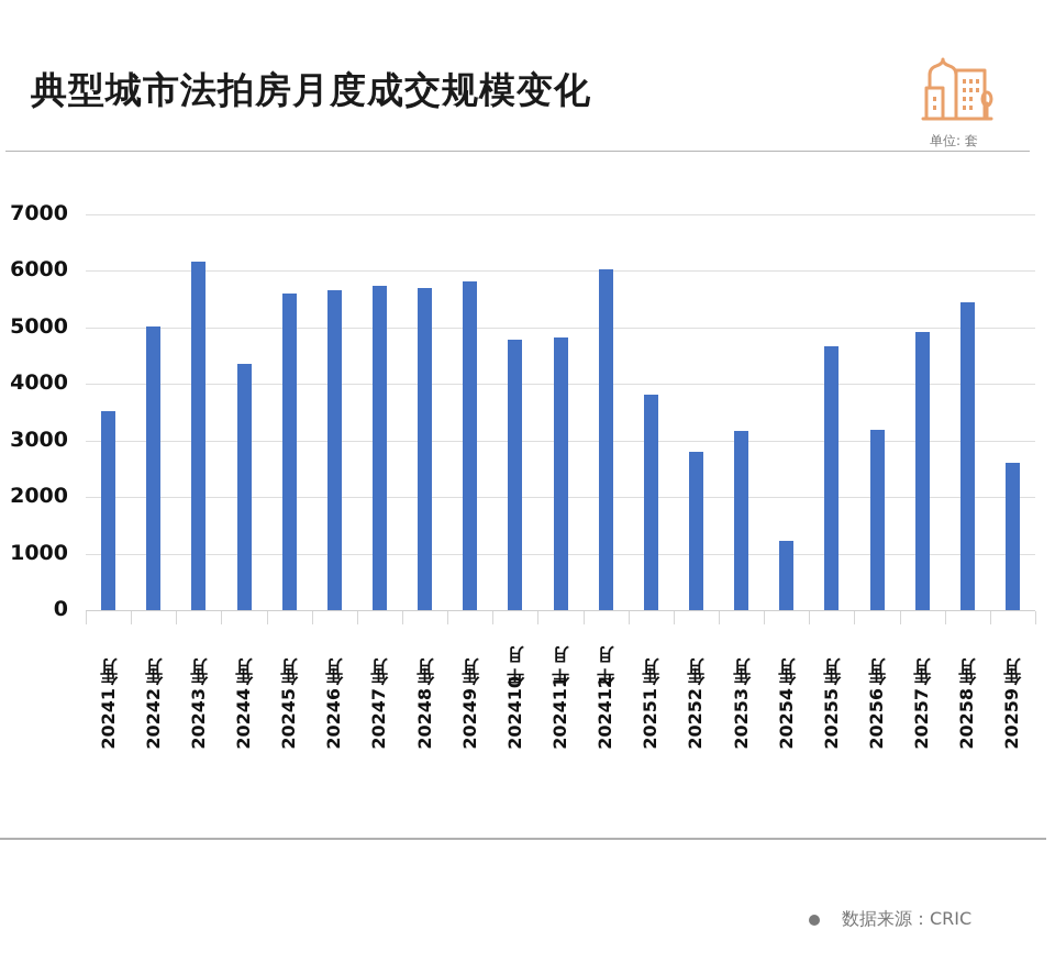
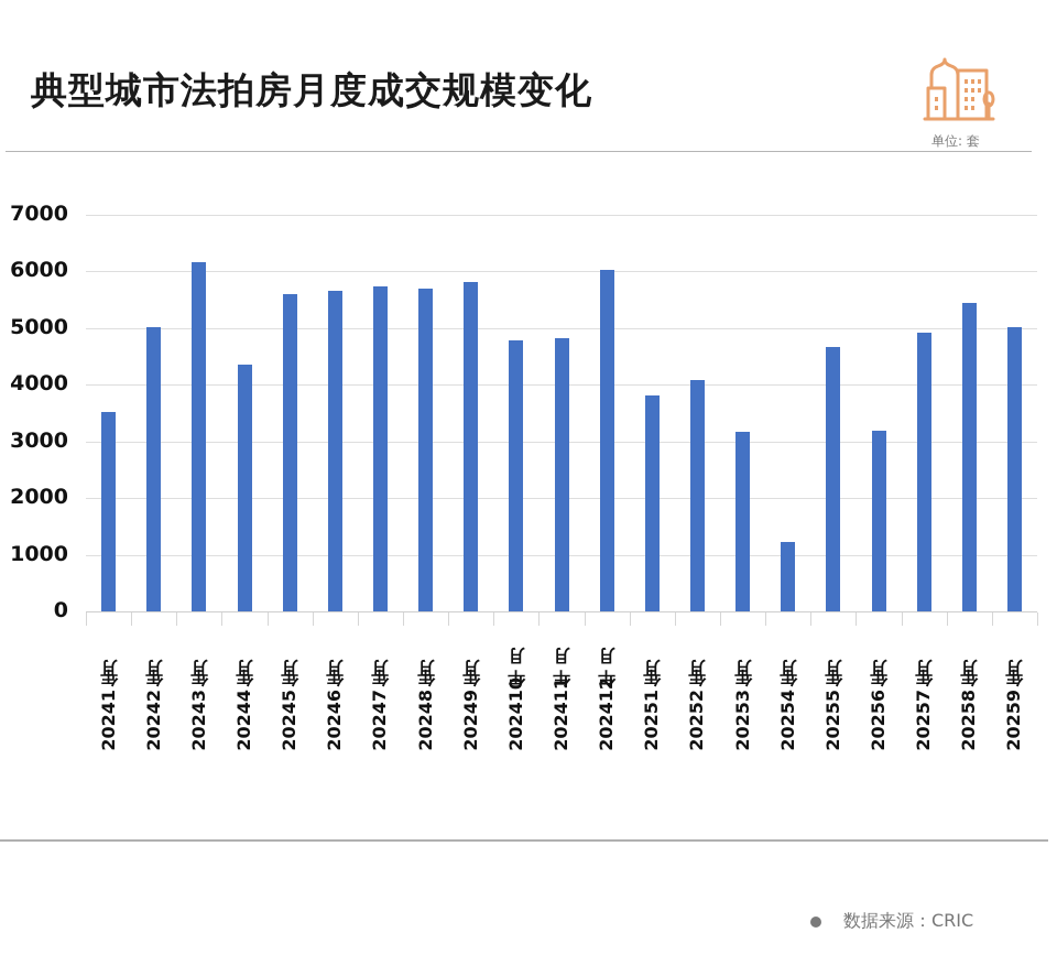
2025年2月: 2800 -> 4100
2025年9月: 2600 -> 5000
